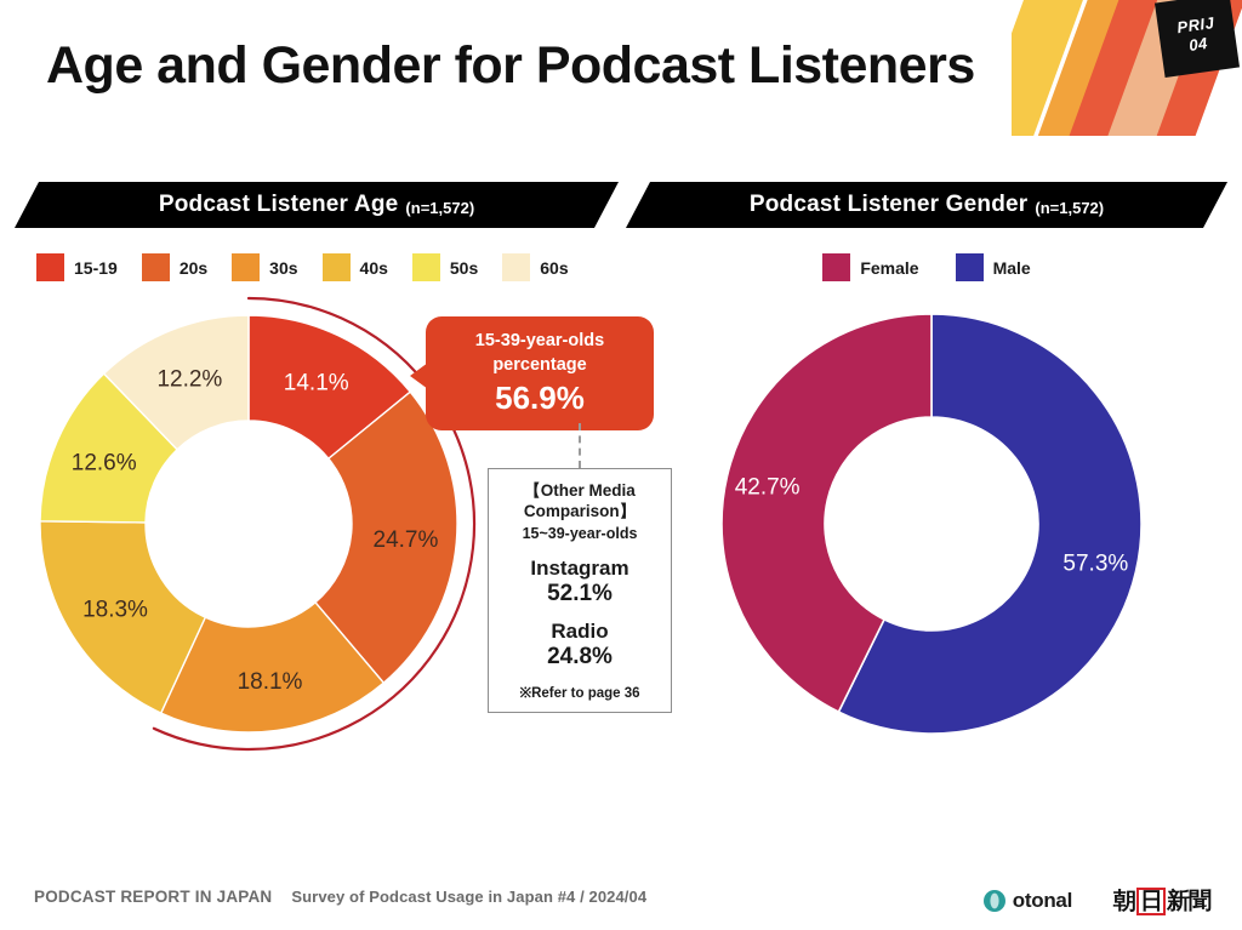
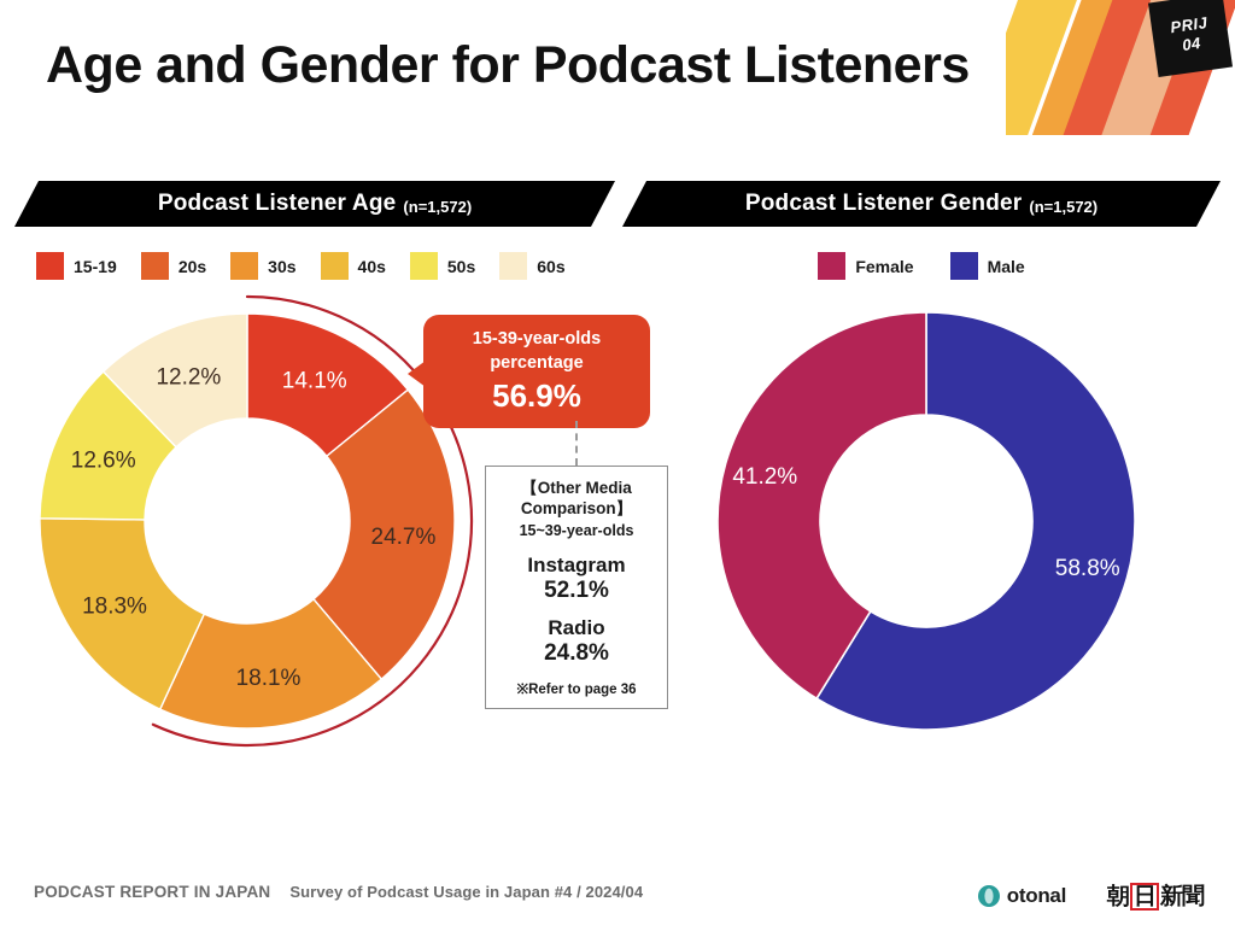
Podcast Listener Gender/Male: 57.3% -> 58.8%
Podcast Listener Gender/Female: 42.7% -> 41.2%
